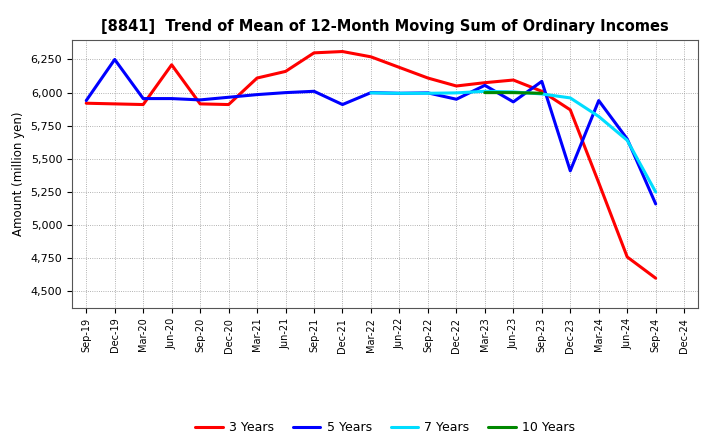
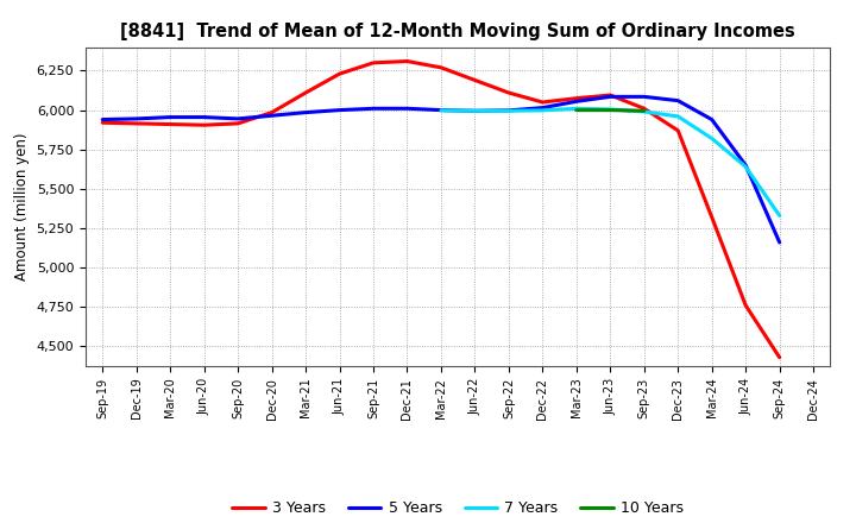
5 Years/Dec-19: 6,250 -> 5,940
3 Years/Jun-20: 6,210 -> 5,900
3 Years/Dec-20: 5,910 -> 5,980
3 Years/Jun-21: 6,160 -> 6,230
5 Years/Dec-21: 5,910 -> 6,010
5 Years/Dec-22: 5,950 -> 6,020
5 Years/Jun-23: 5,930 -> 6,080
5 Years/Dec-23: 5,410 -> 6,060
3 Years/Sep-24: 4,600 -> 4,430
7 Years/Sep-24: 5,250 -> 5,330
